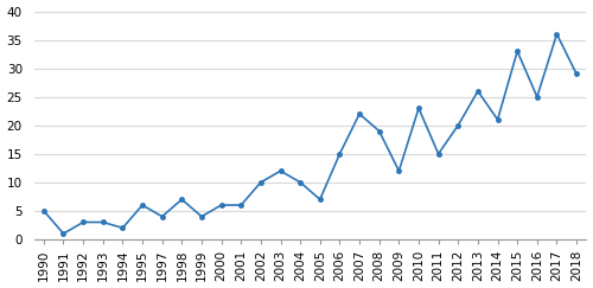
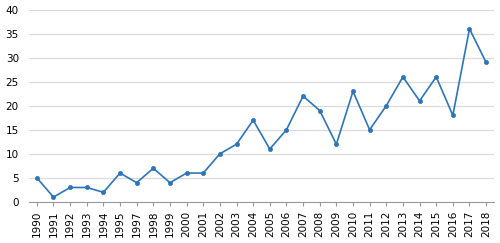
2004: 10 -> 17
2005: 7 -> 11
2015: 33 -> 26
2016: 25 -> 18
